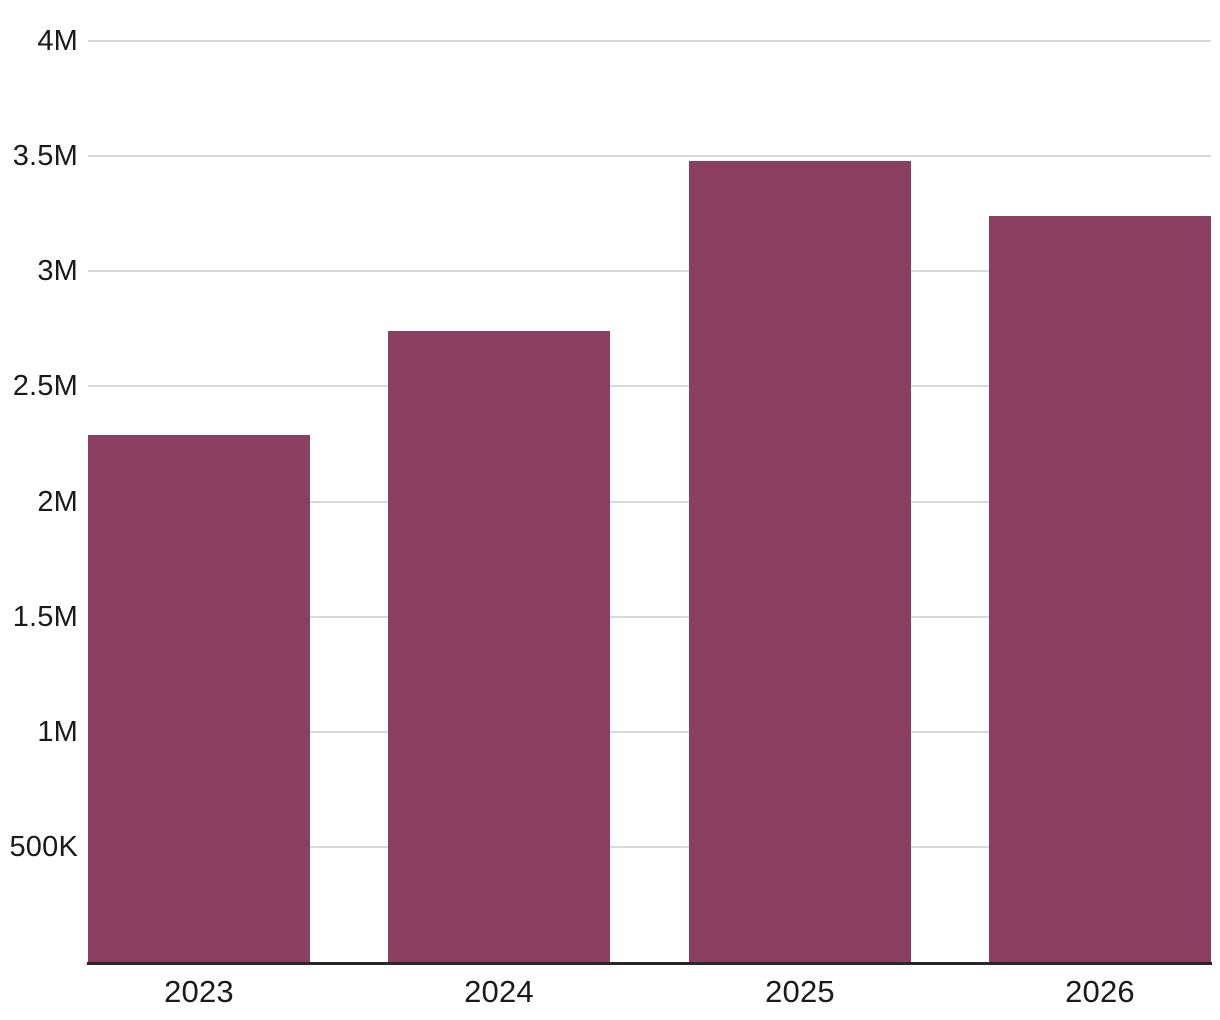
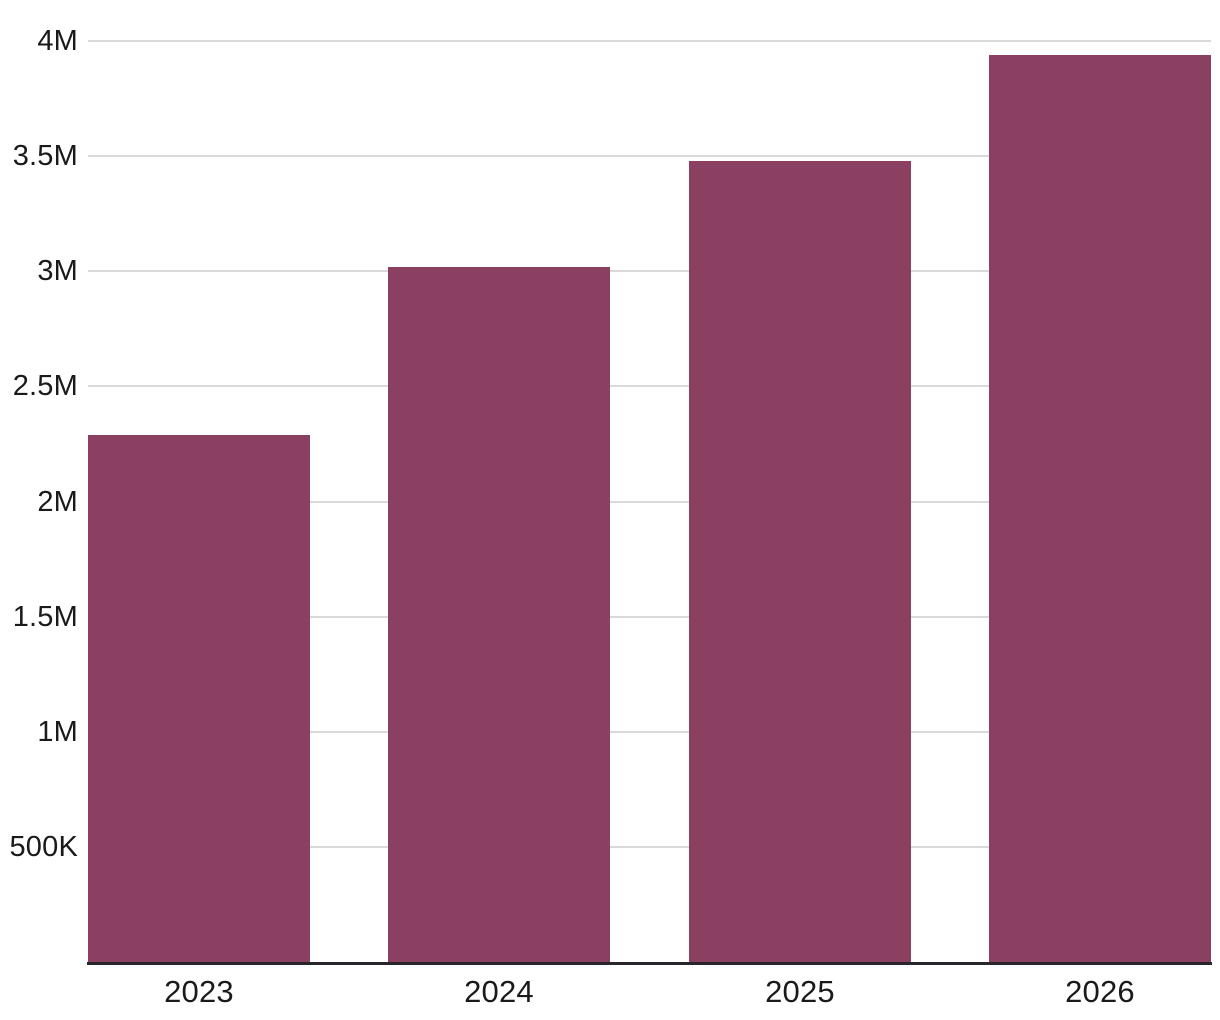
2024: 2.74M -> 3.02M
2026: 3.24M -> 3.94M
